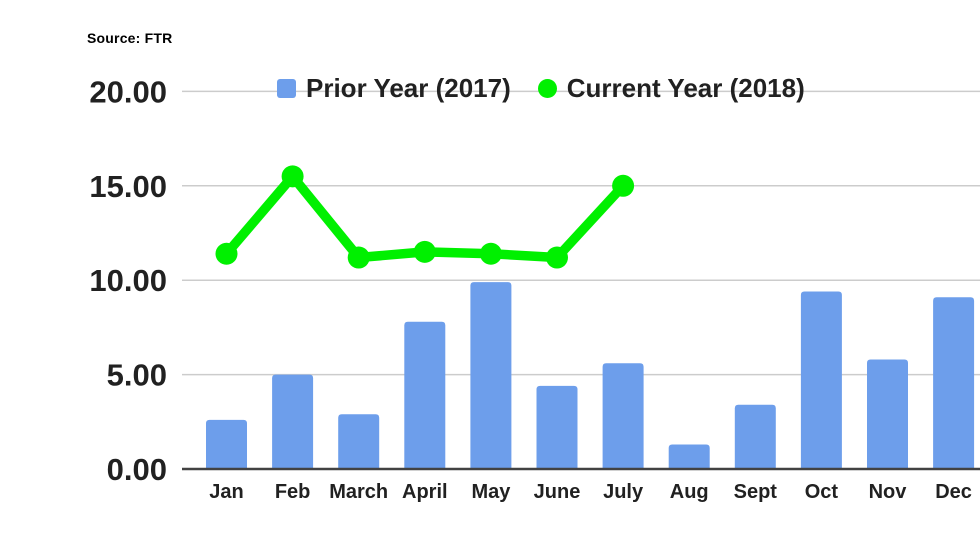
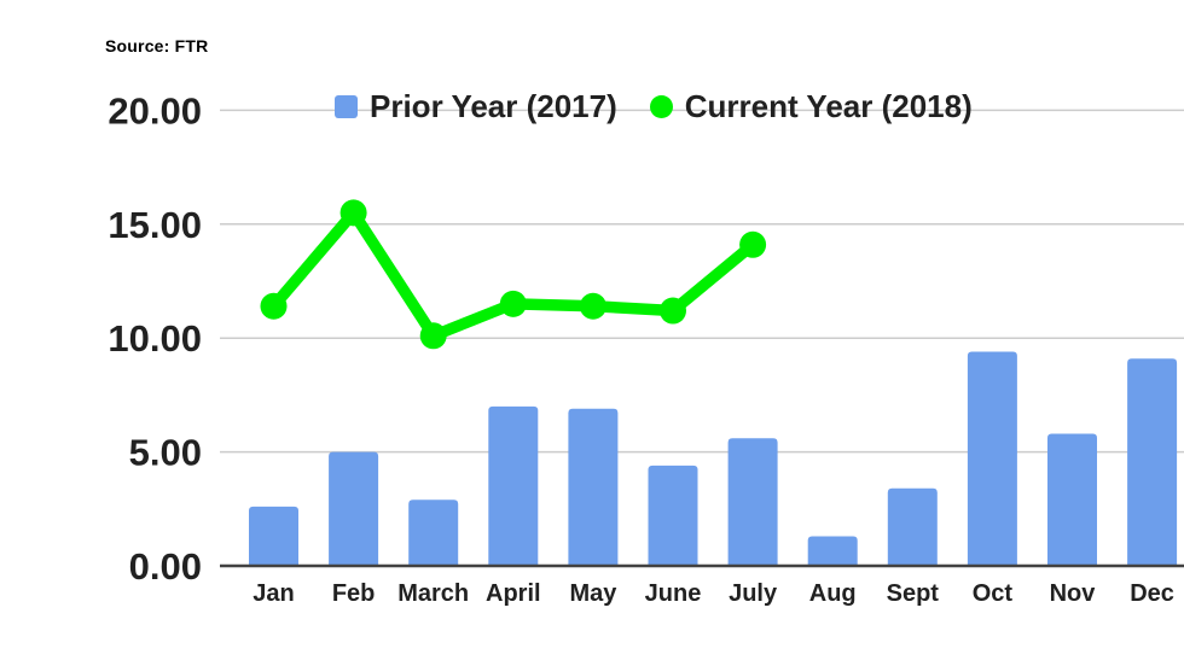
Current Year (2018)/March: 11.2 -> 10.1
Prior Year (2017)/April: 7.8 -> 7.0
Prior Year (2017)/May: 9.9 -> 6.9
Current Year (2018)/July: 15.0 -> 14.1
